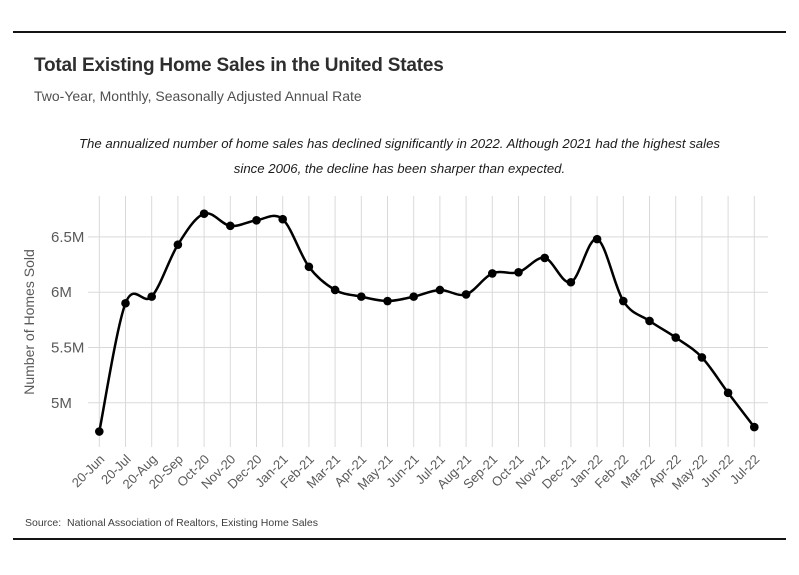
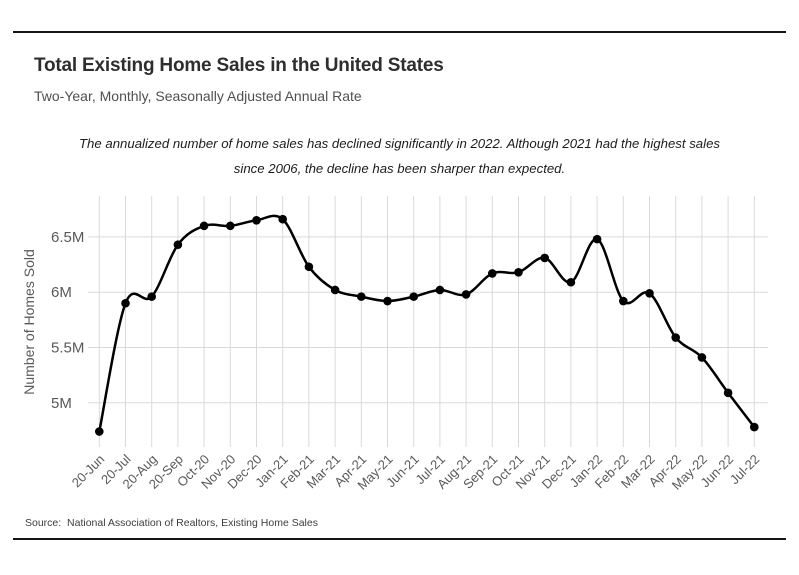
Oct-20: 6.71M -> 6.60M
Mar-22: 5.74M -> 5.99M
